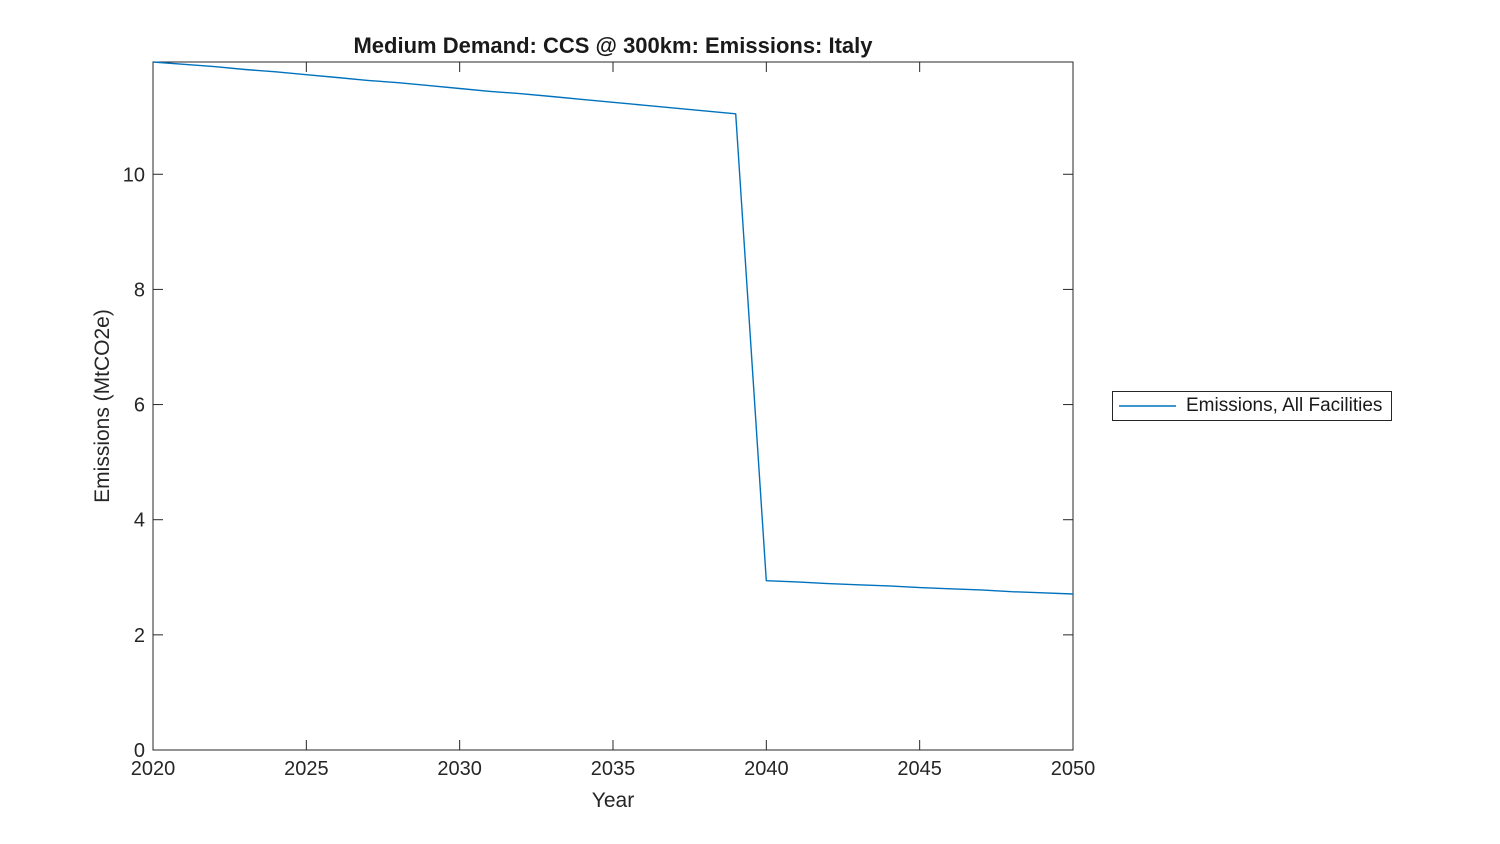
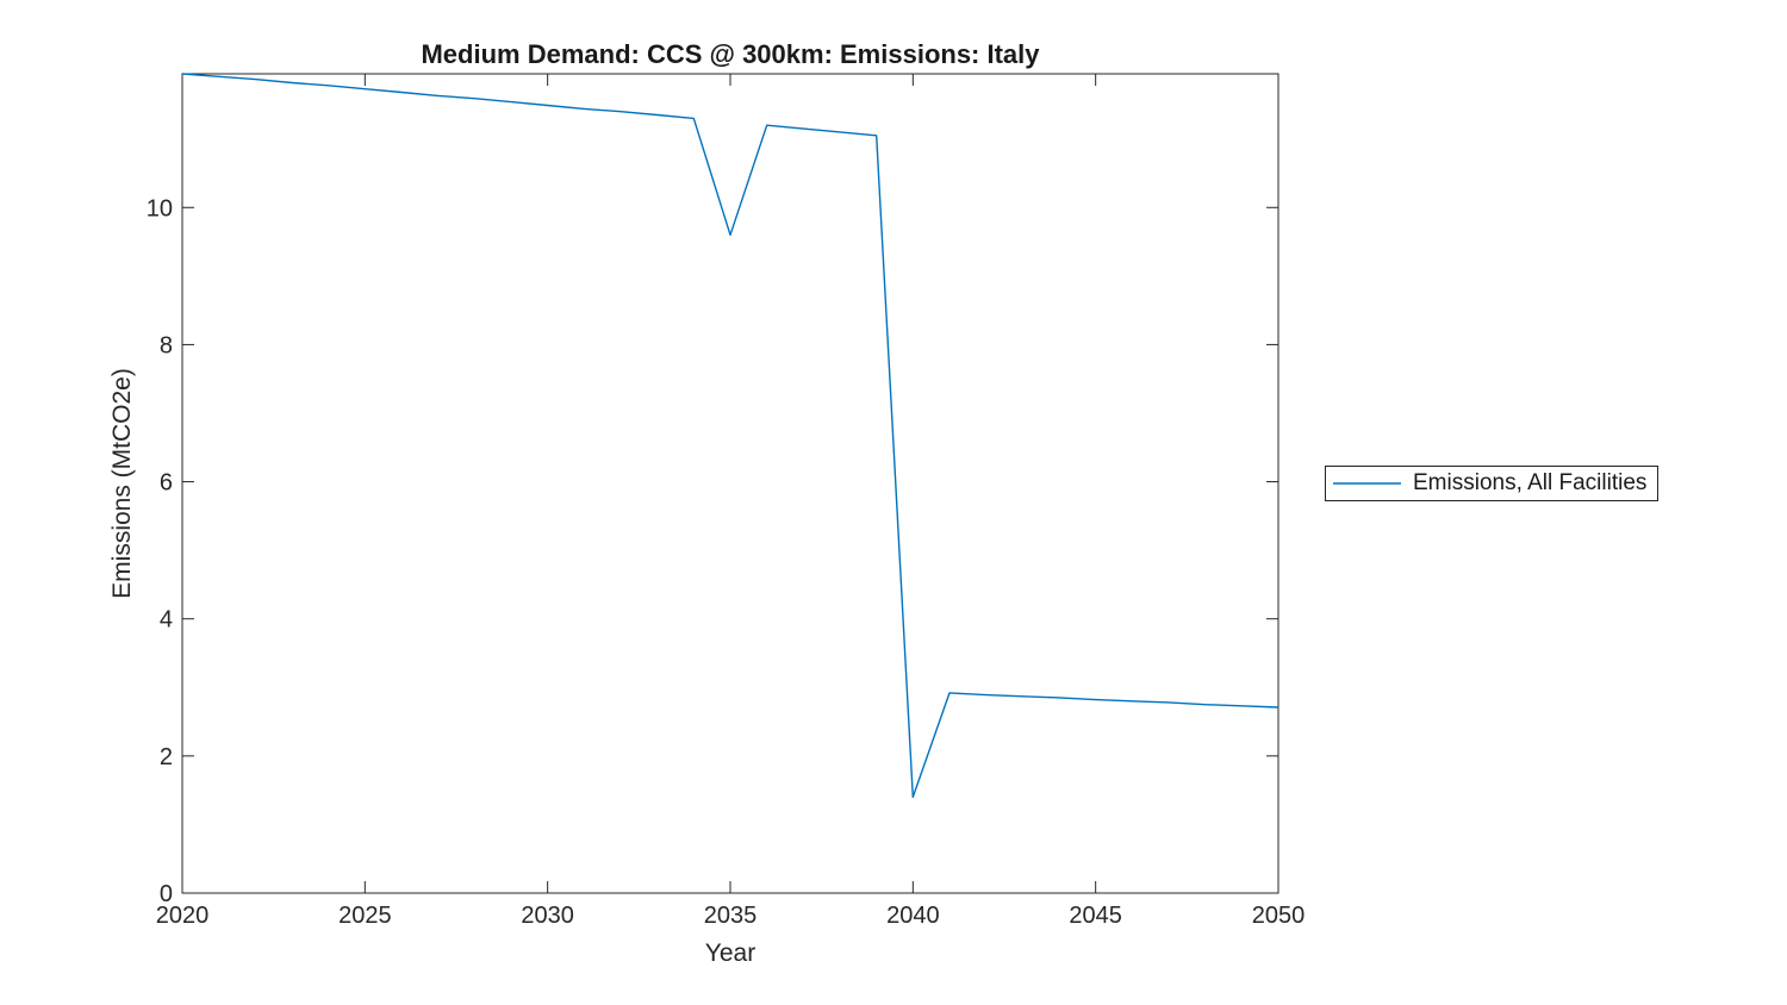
2035: 11.2 -> 9.6
2040: 2.9 -> 1.4
